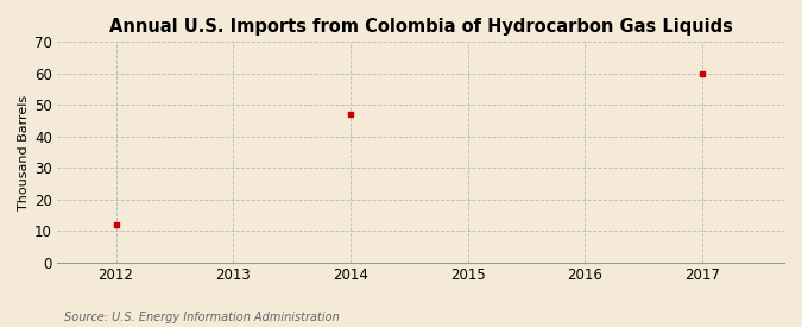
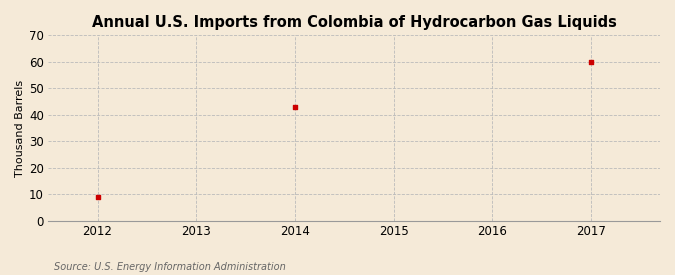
2012: 12 -> 9
2014: 47 -> 43
